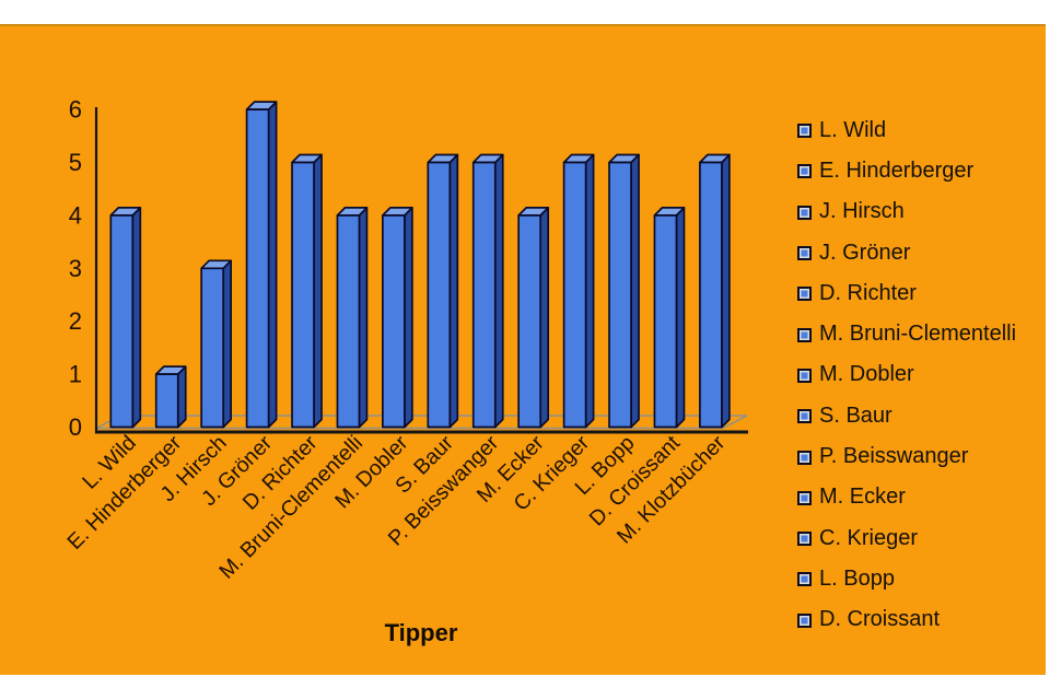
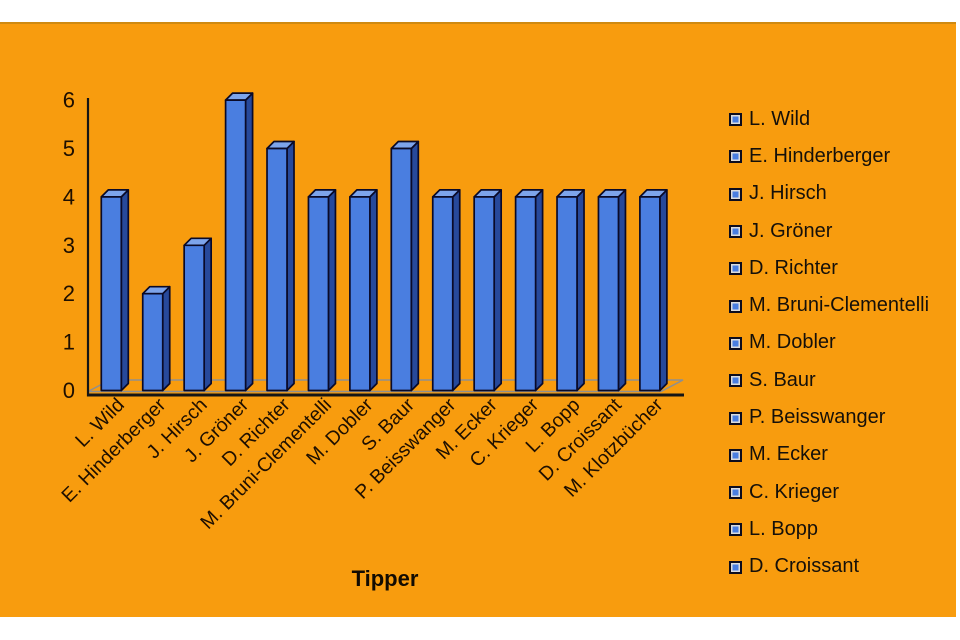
E. Hinderberger: 1 -> 2
P. Beisswanger: 5 -> 4
C. Krieger: 5 -> 4
L. Bopp: 5 -> 4
M. Klotzbücher: 5 -> 4
